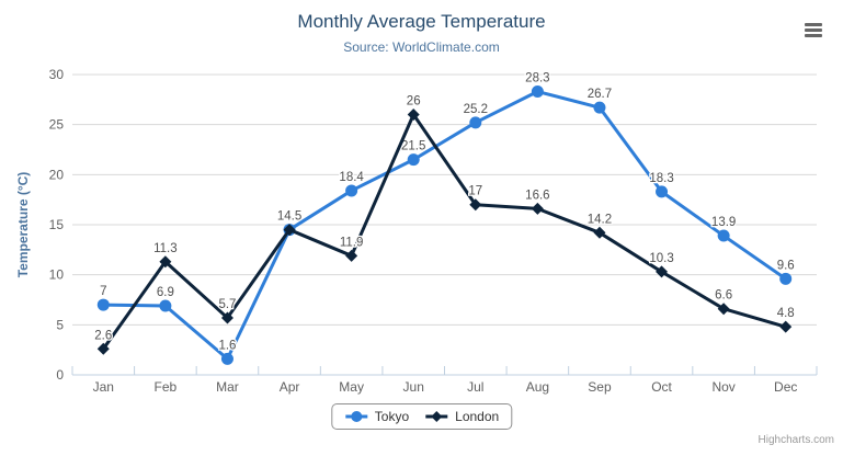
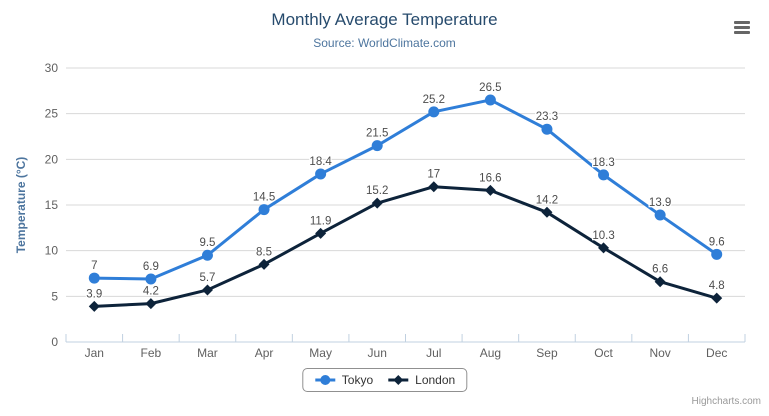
London/Jan: 2.6 -> 3.9
London/Feb: 11.3 -> 4.2
Tokyo/Mar: 1.6 -> 9.5
London/Apr: 14.5 -> 8.5
London/Jun: 26 -> 15.2
Tokyo/Aug: 28.3 -> 26.5
Tokyo/Sep: 26.7 -> 23.3
